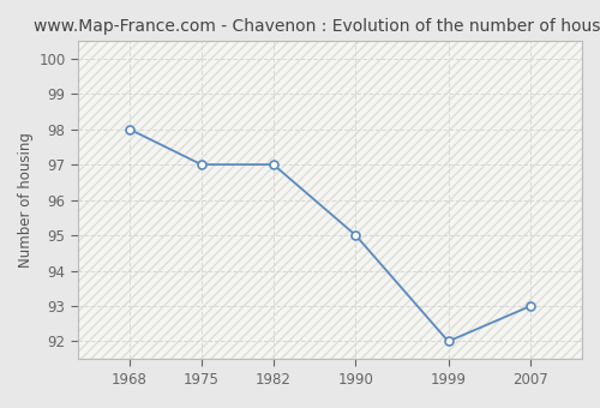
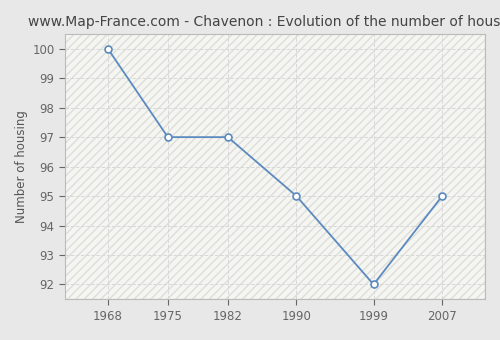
1968: 98 -> 100
2007: 93 -> 95
